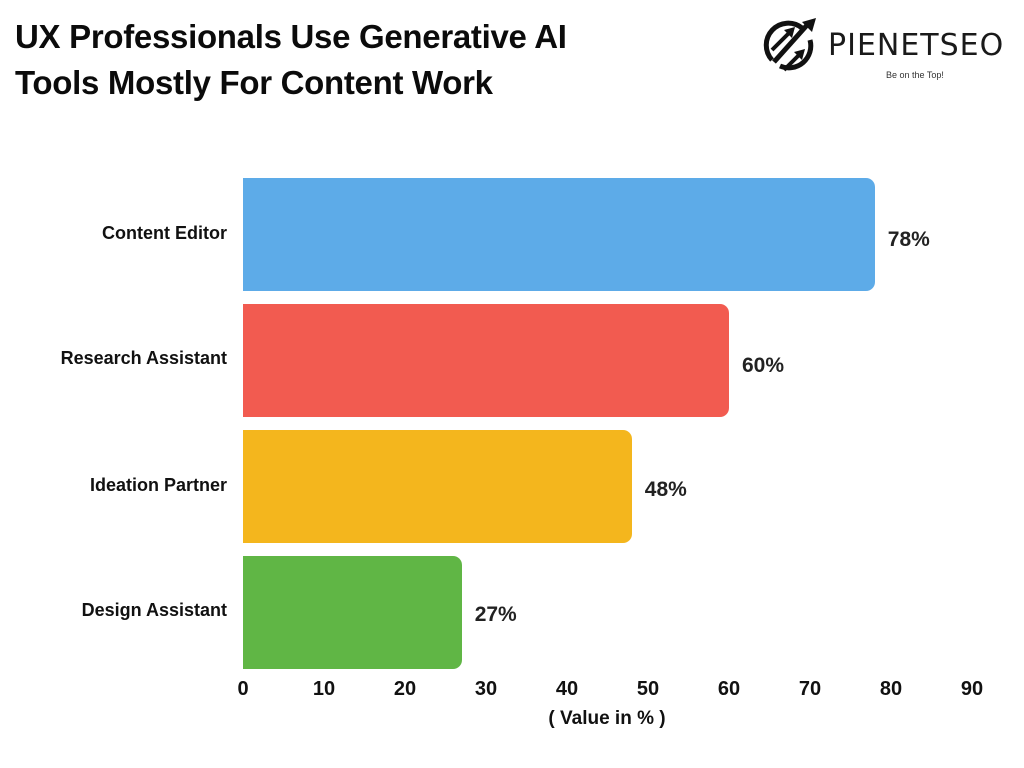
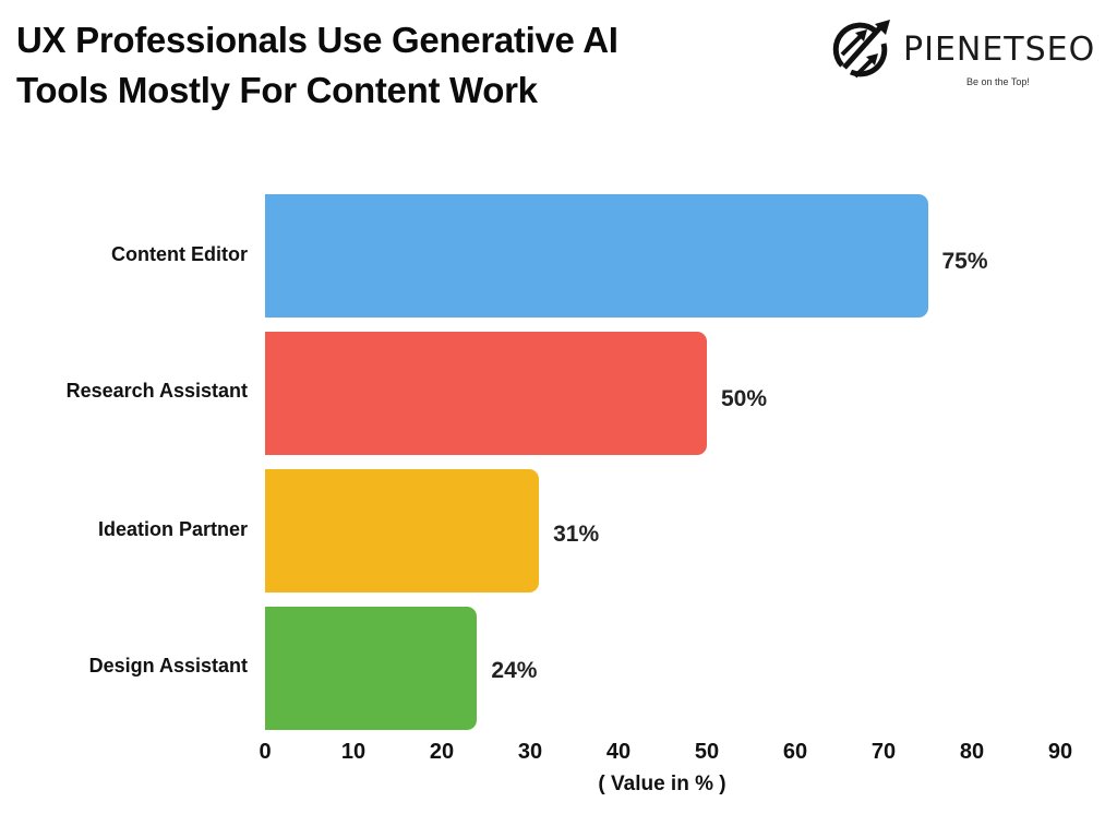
Content Editor: 78% -> 75%
Research Assistant: 60% -> 50%
Ideation Partner: 48% -> 31%
Design Assistant: 27% -> 24%
